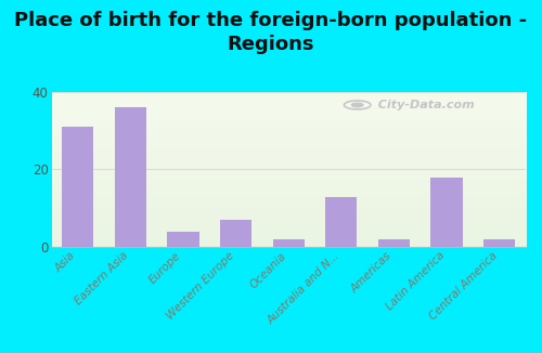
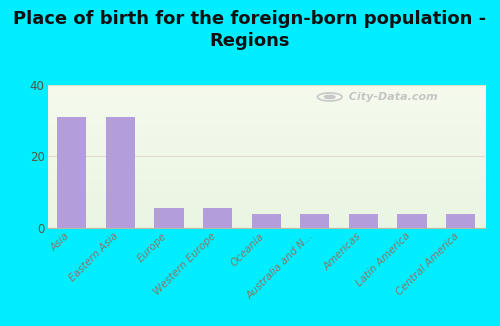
Eastern Asia: 36.0 -> 31.0
Europe: 4.0 -> 5.5
Western Europe: 7.0 -> 5.5
Oceania: 2.0 -> 4.0
Australia and N...: 13.0 -> 4.0
Americas: 2.0 -> 4.0
Latin America: 18.0 -> 4.0
Central America: 2.0 -> 4.0
